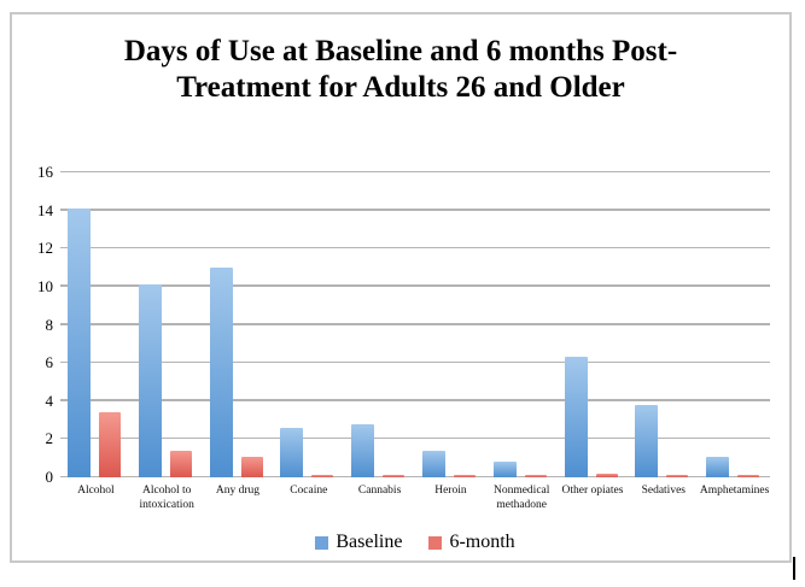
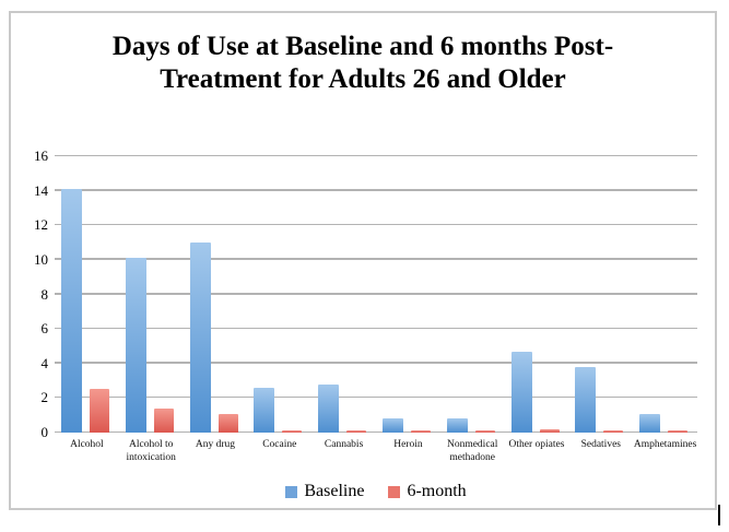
6-month/Alcohol: 3.4 -> 2.5
Baseline/Heroin: 1.4 -> 0.8
Baseline/Other opiates: 6.3 -> 4.7
